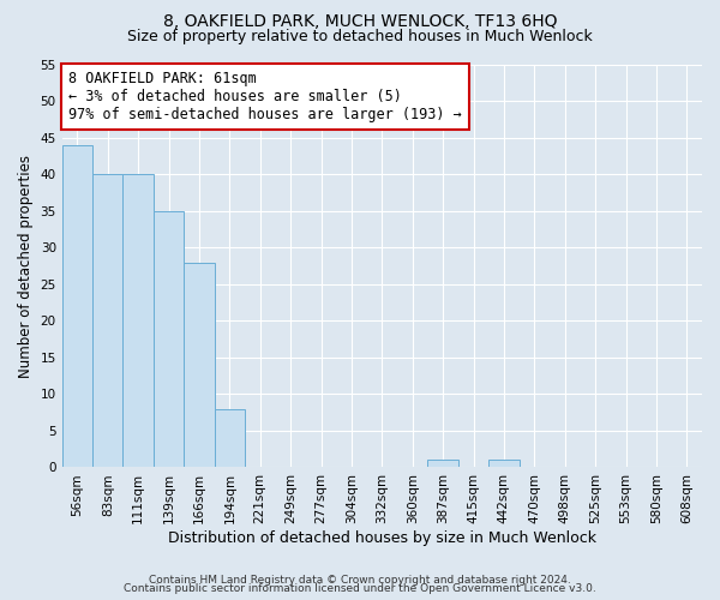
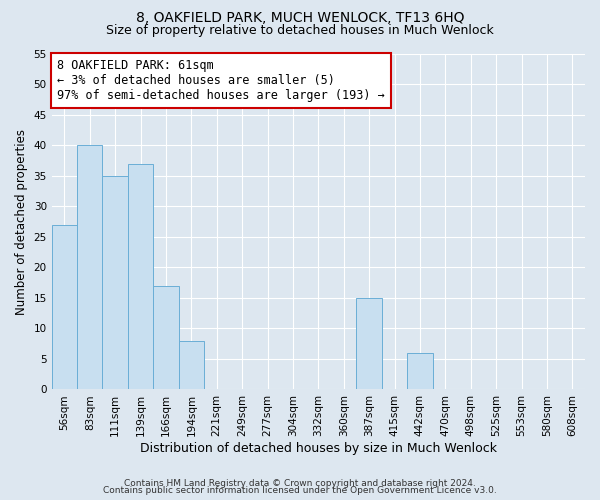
56sqm: 44 -> 27
111sqm: 40 -> 35
139sqm: 35 -> 37
166sqm: 28 -> 17
387sqm: 1 -> 15
442sqm: 1 -> 6
